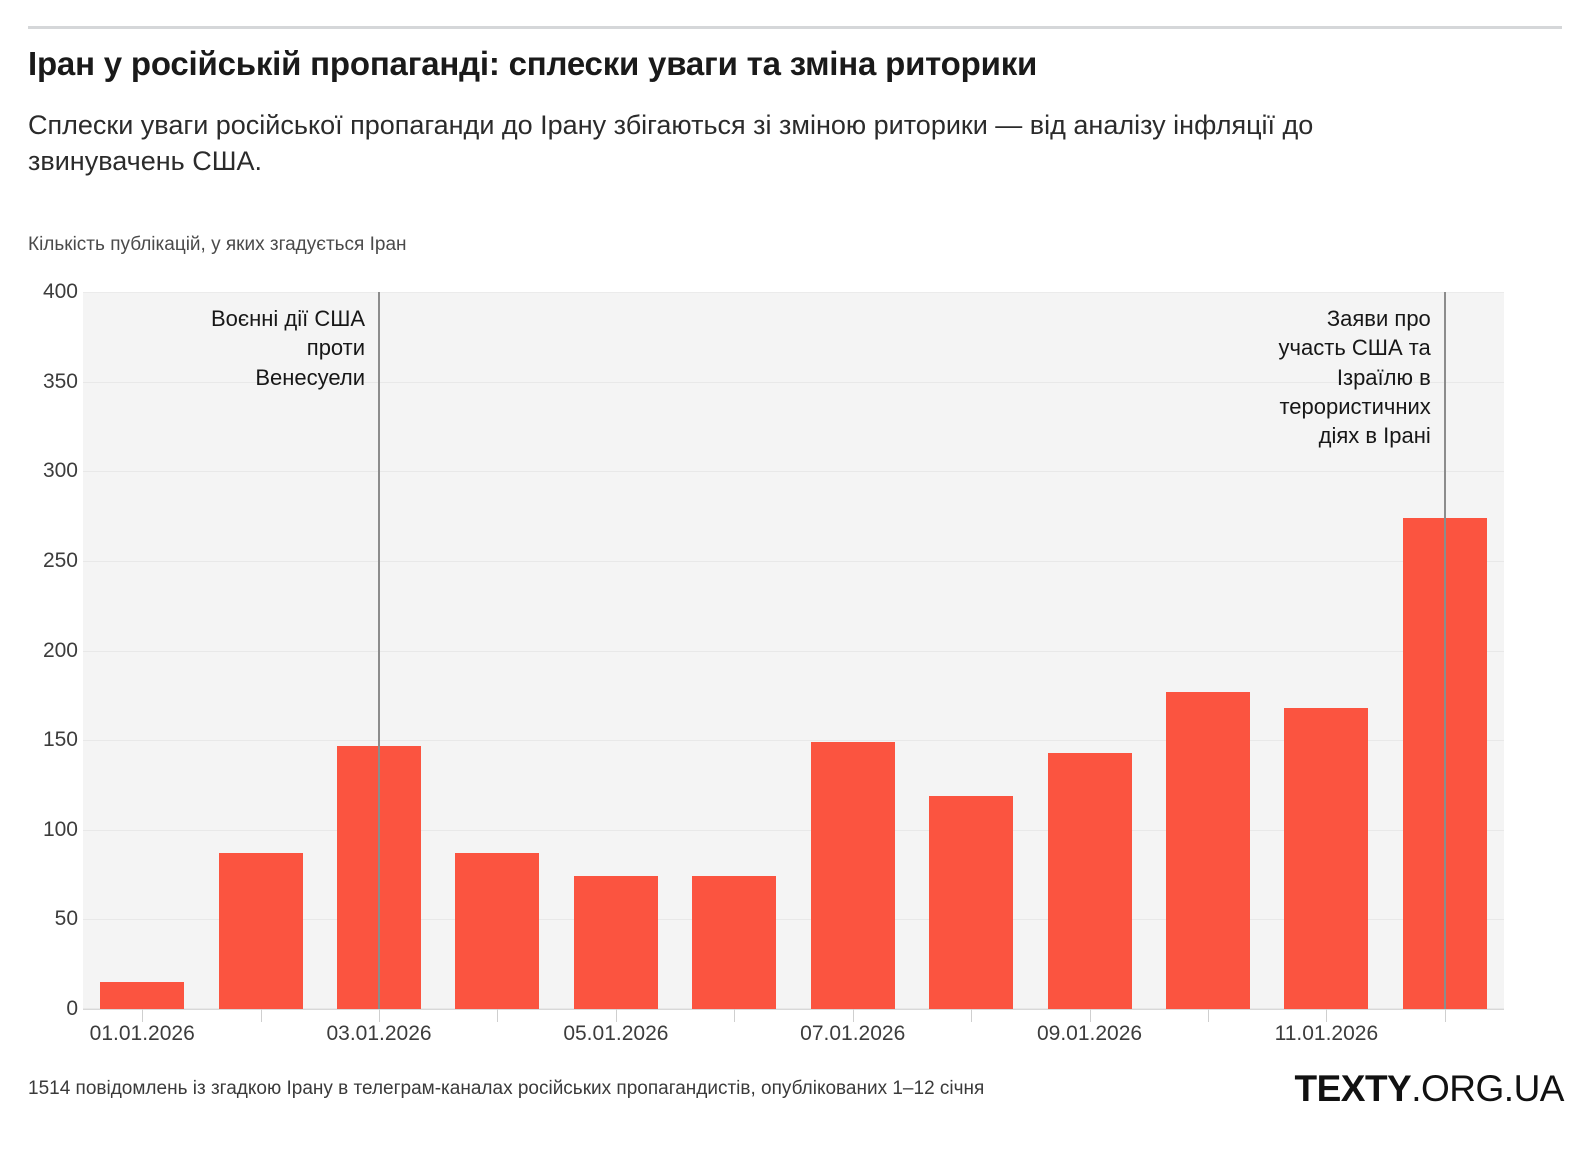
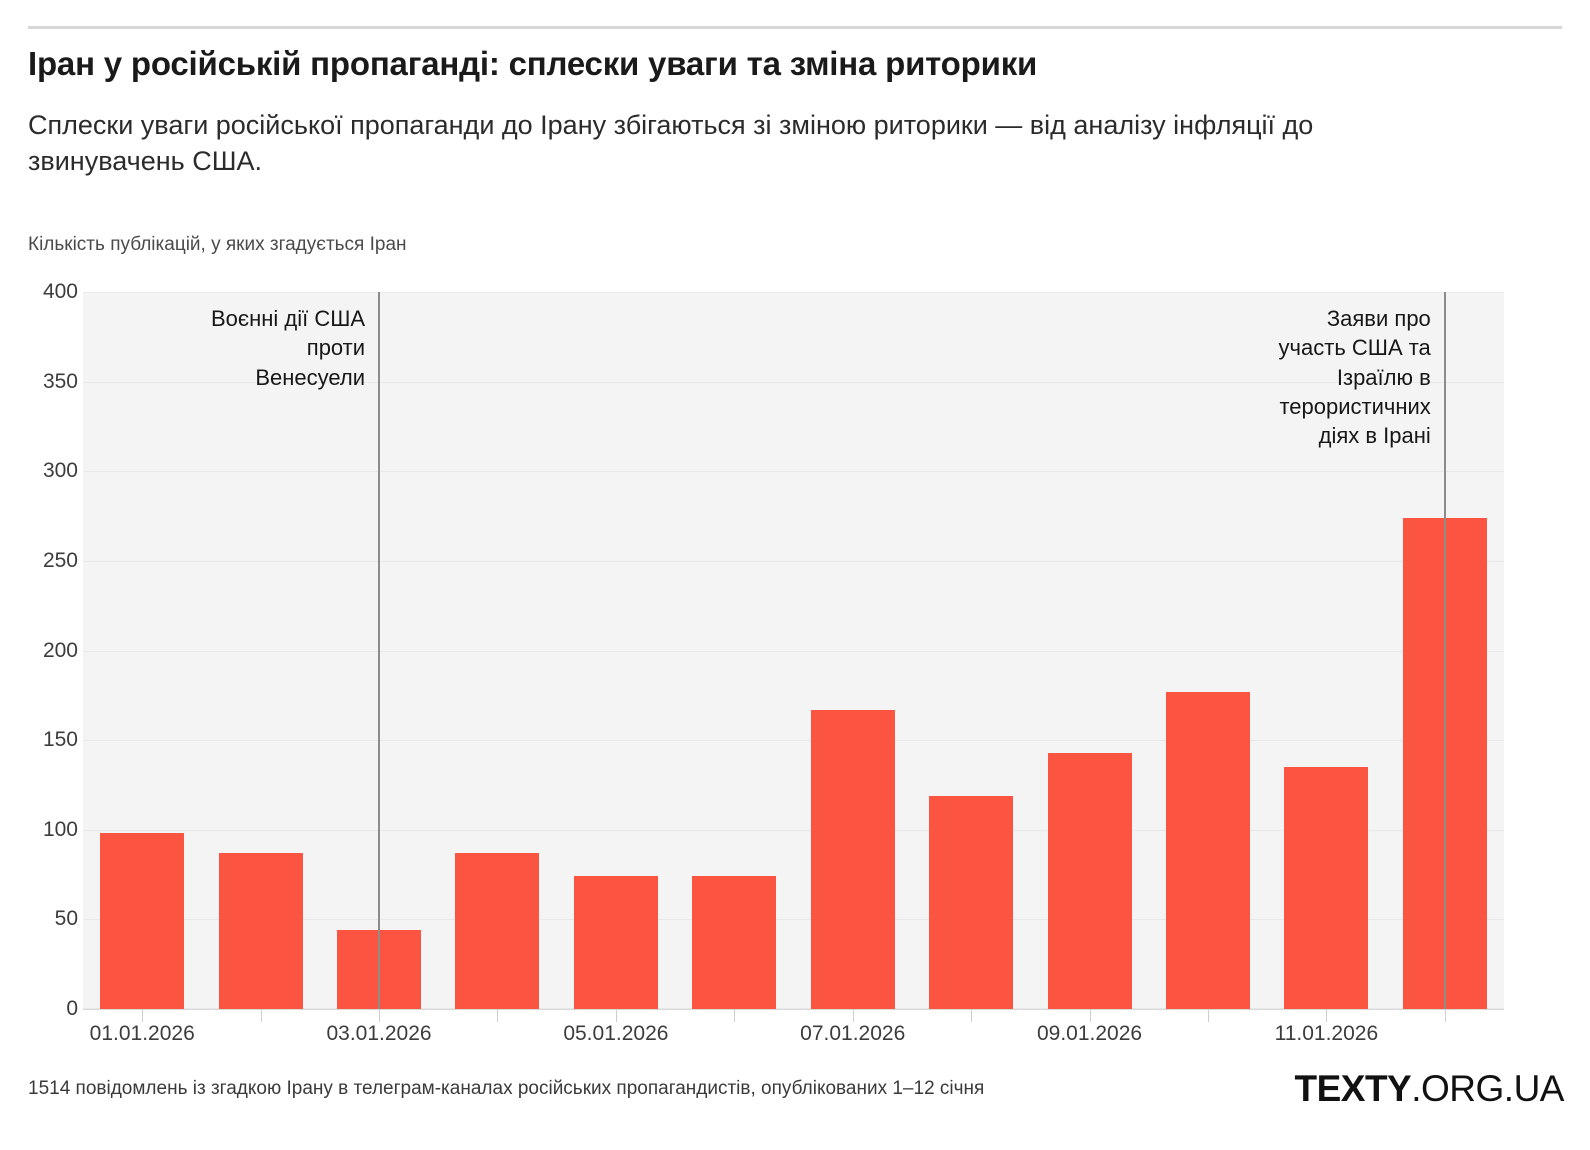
01.01.2026: 15 -> 98
03.01.2026: 147 -> 44
07.01.2026: 149 -> 167
11.01.2026: 168 -> 135
